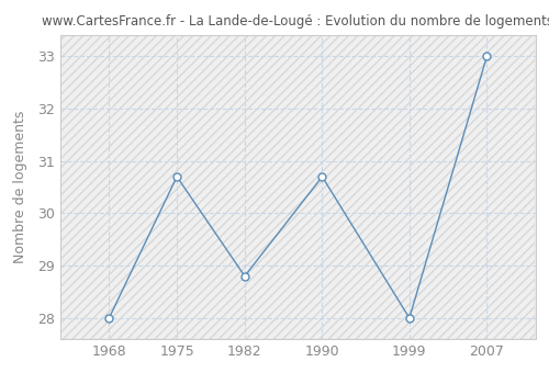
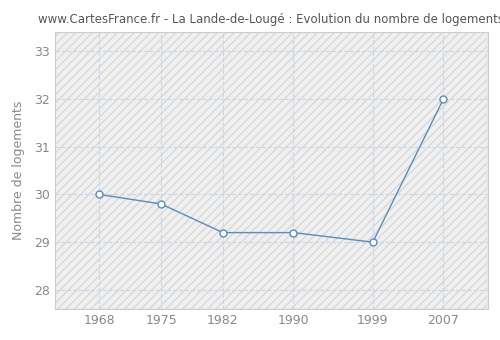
1968: 28.0 -> 30.0
1975: 30.7 -> 29.8
1982: 28.8 -> 29.2
1990: 30.7 -> 29.2
1999: 28.0 -> 29.0
2007: 33.0 -> 32.0
